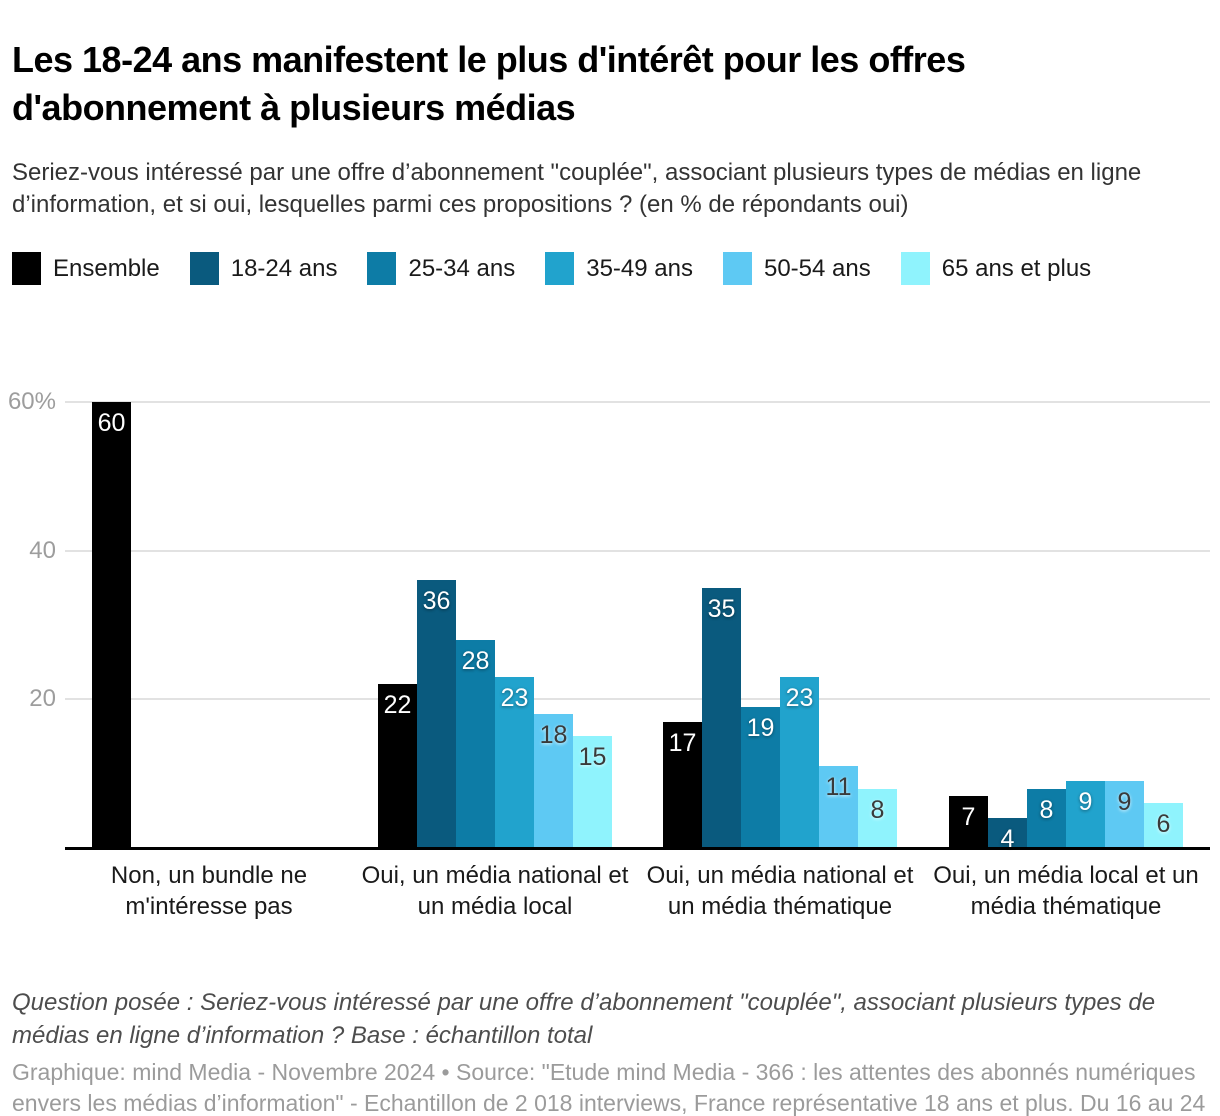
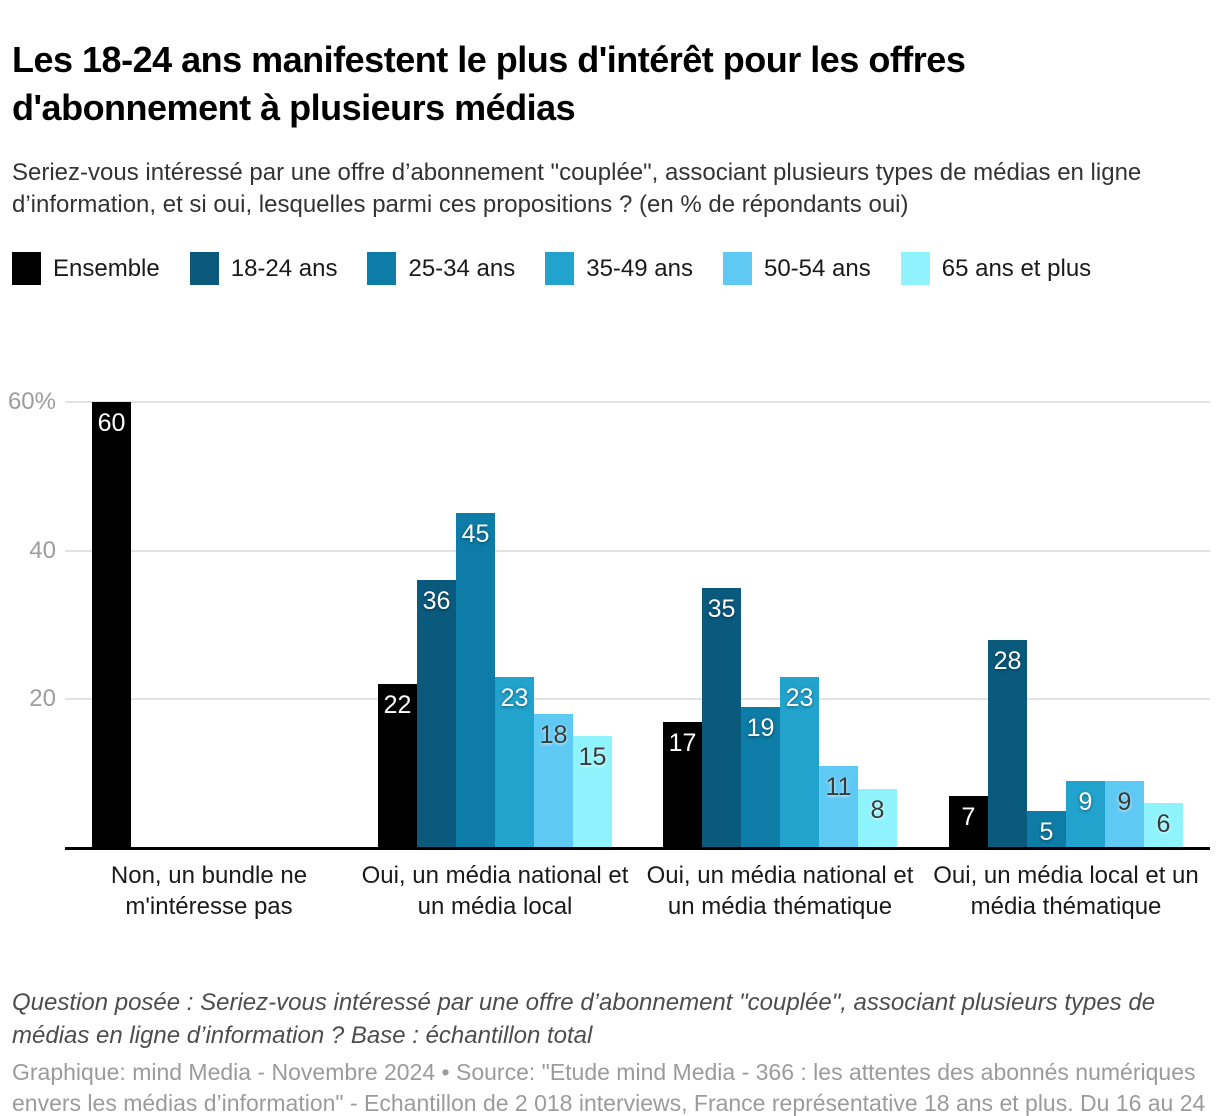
25-34 ans/Oui, un média national et un média local: 28 -> 45
18-24 ans/Oui, un média local et un média thématique: 4 -> 28
25-34 ans/Oui, un média local et un média thématique: 8 -> 5
